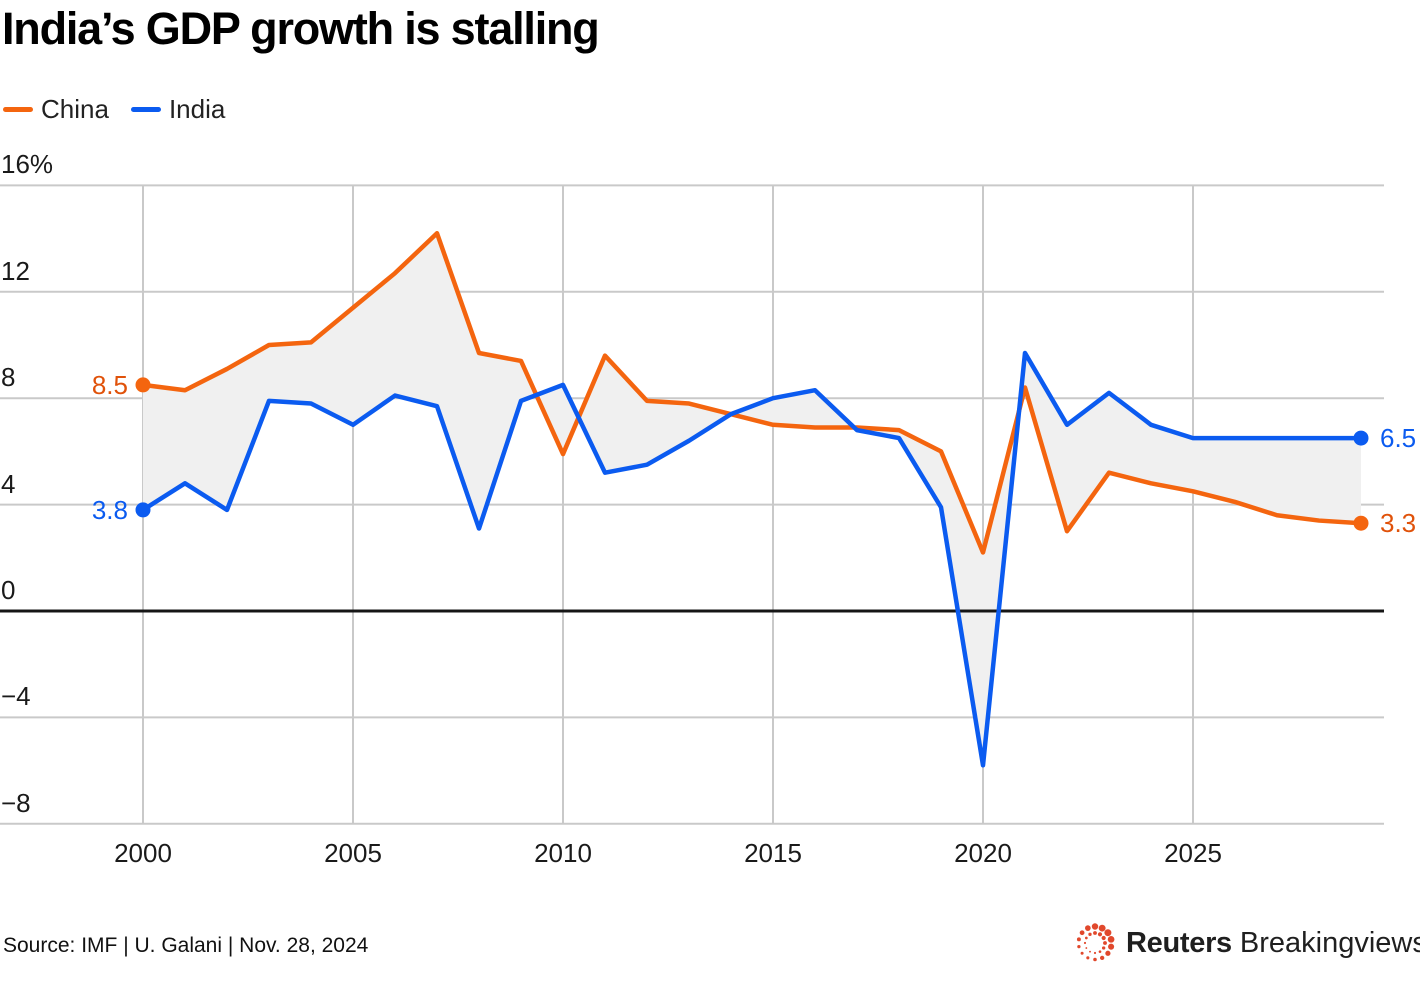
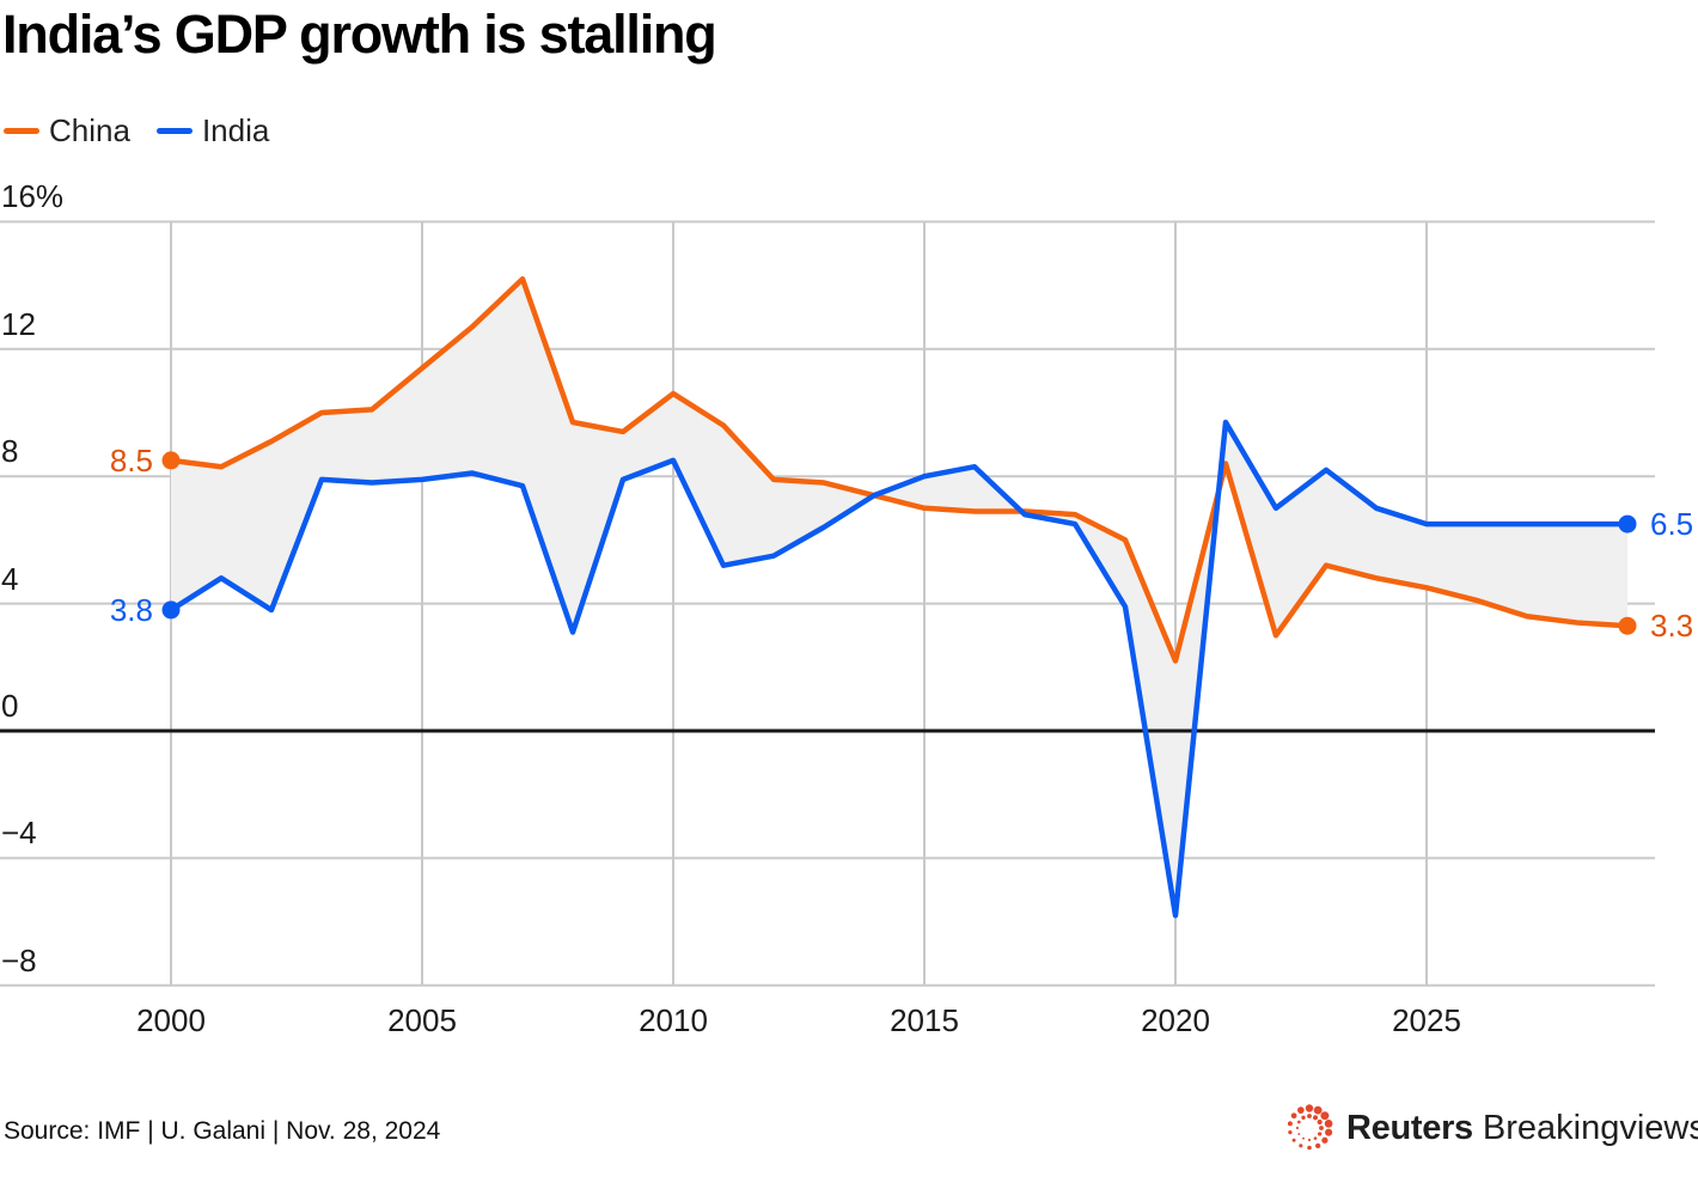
India/2005: 7.0% -> 7.9%
China/2010: 5.9% -> 10.6%
